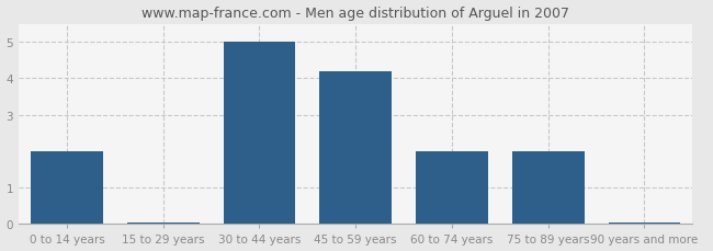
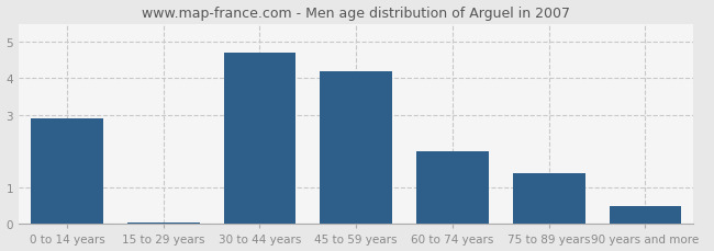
0 to 14 years: 2.00 -> 2.90
30 to 44 years: 5.00 -> 4.70
75 to 89 years: 2.00 -> 1.40
90 years and more: 0.05 -> 0.50
